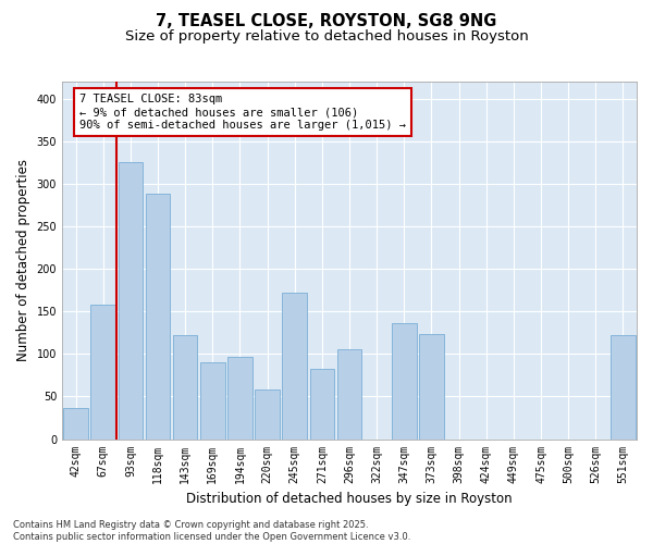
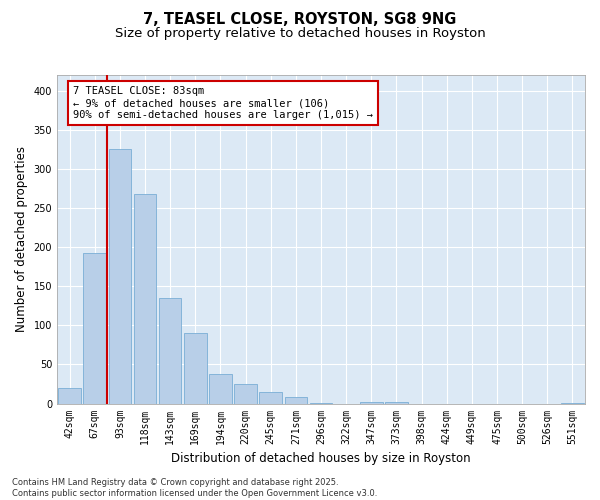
42sqm: 36 -> 20
67sqm: 158 -> 193
118sqm: 288 -> 268
143sqm: 122 -> 135
194sqm: 96 -> 38
220sqm: 58 -> 25
245sqm: 172 -> 15
271sqm: 82 -> 8
296sqm: 106 -> 1
347sqm: 136 -> 2
373sqm: 124 -> 2
551sqm: 122 -> 1
